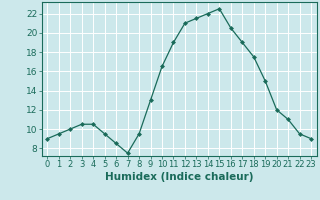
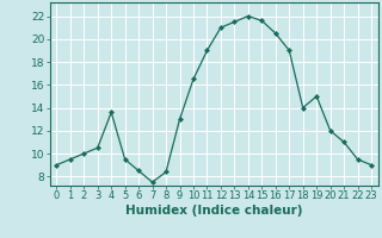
4: 10.5 -> 13.6
8: 9.5 -> 8.4
15: 22.5 -> 21.6
18: 17.5 -> 14.0
